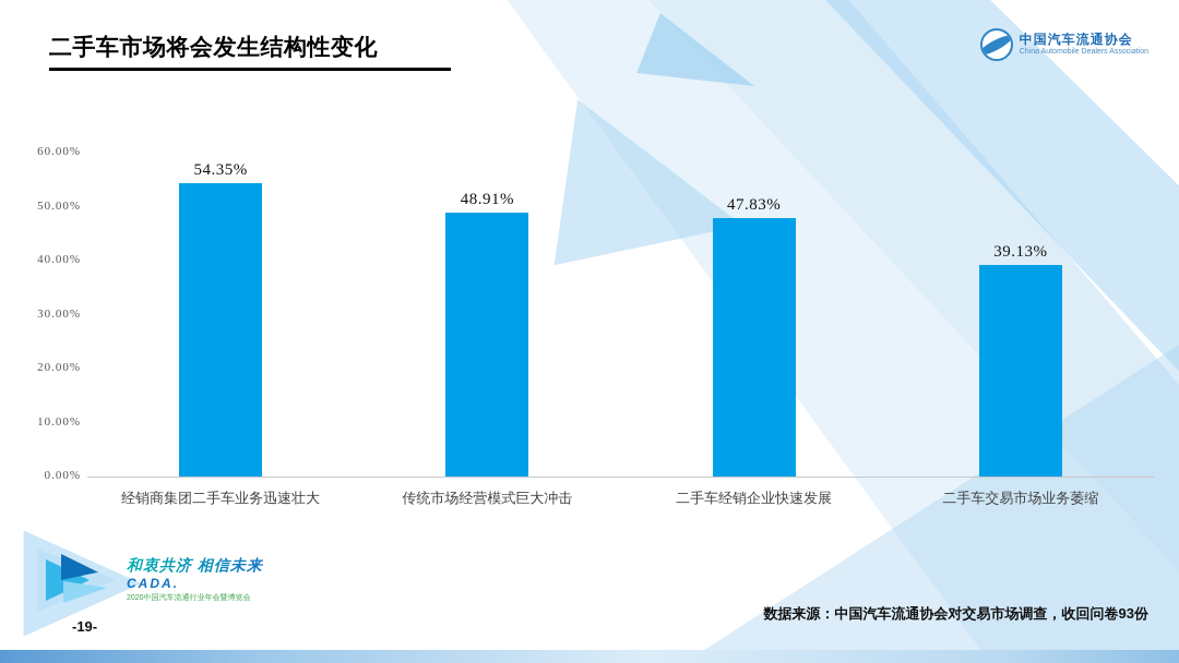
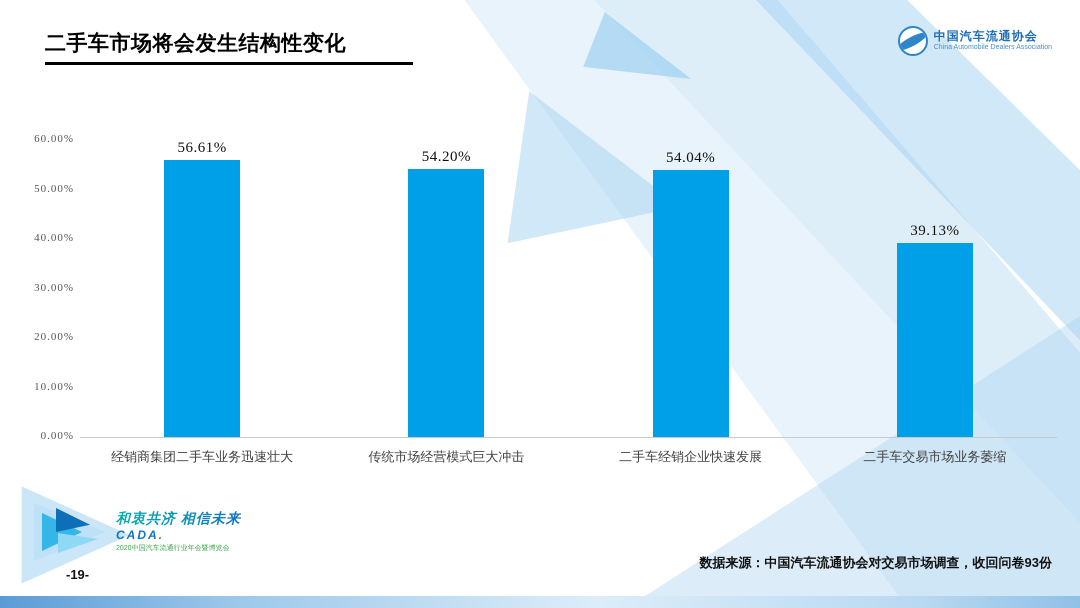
经销商集团二手车业务迅速壮大: 54.35% -> 56.61%
传统市场经营模式巨大冲击: 48.91% -> 54.20%
二手车经销企业快速发展: 47.83% -> 54.04%
